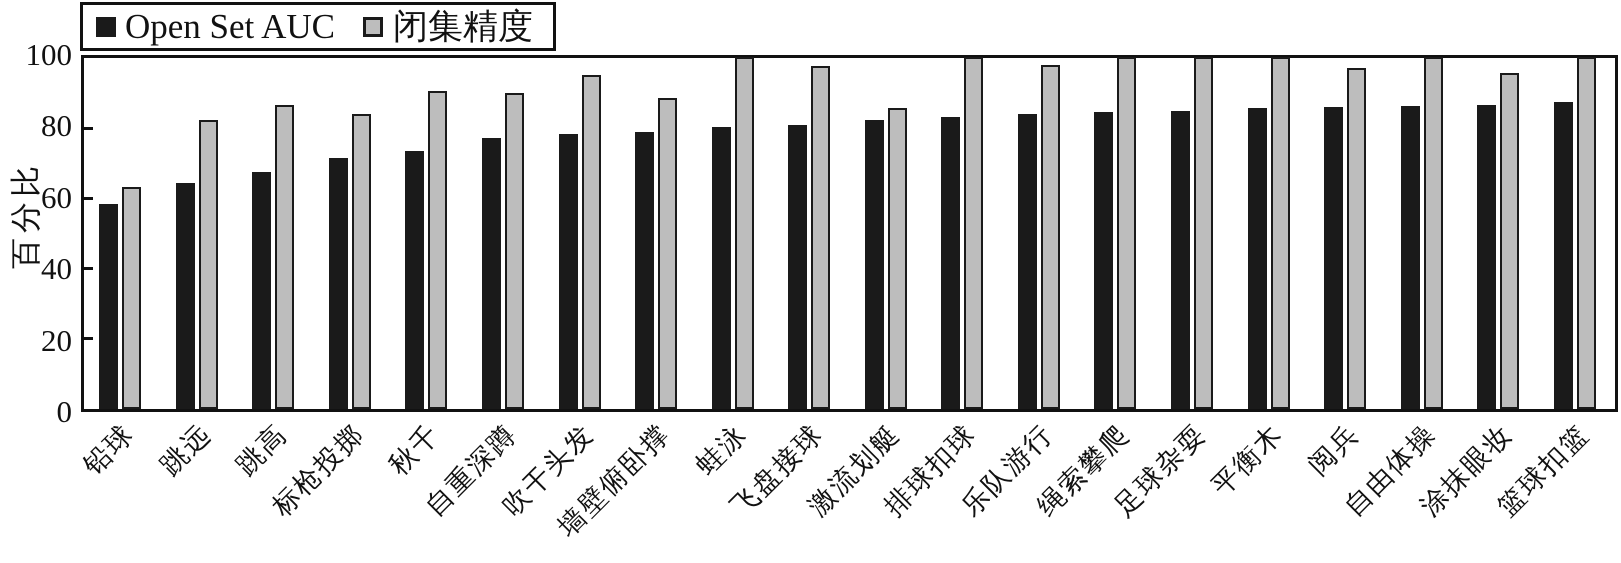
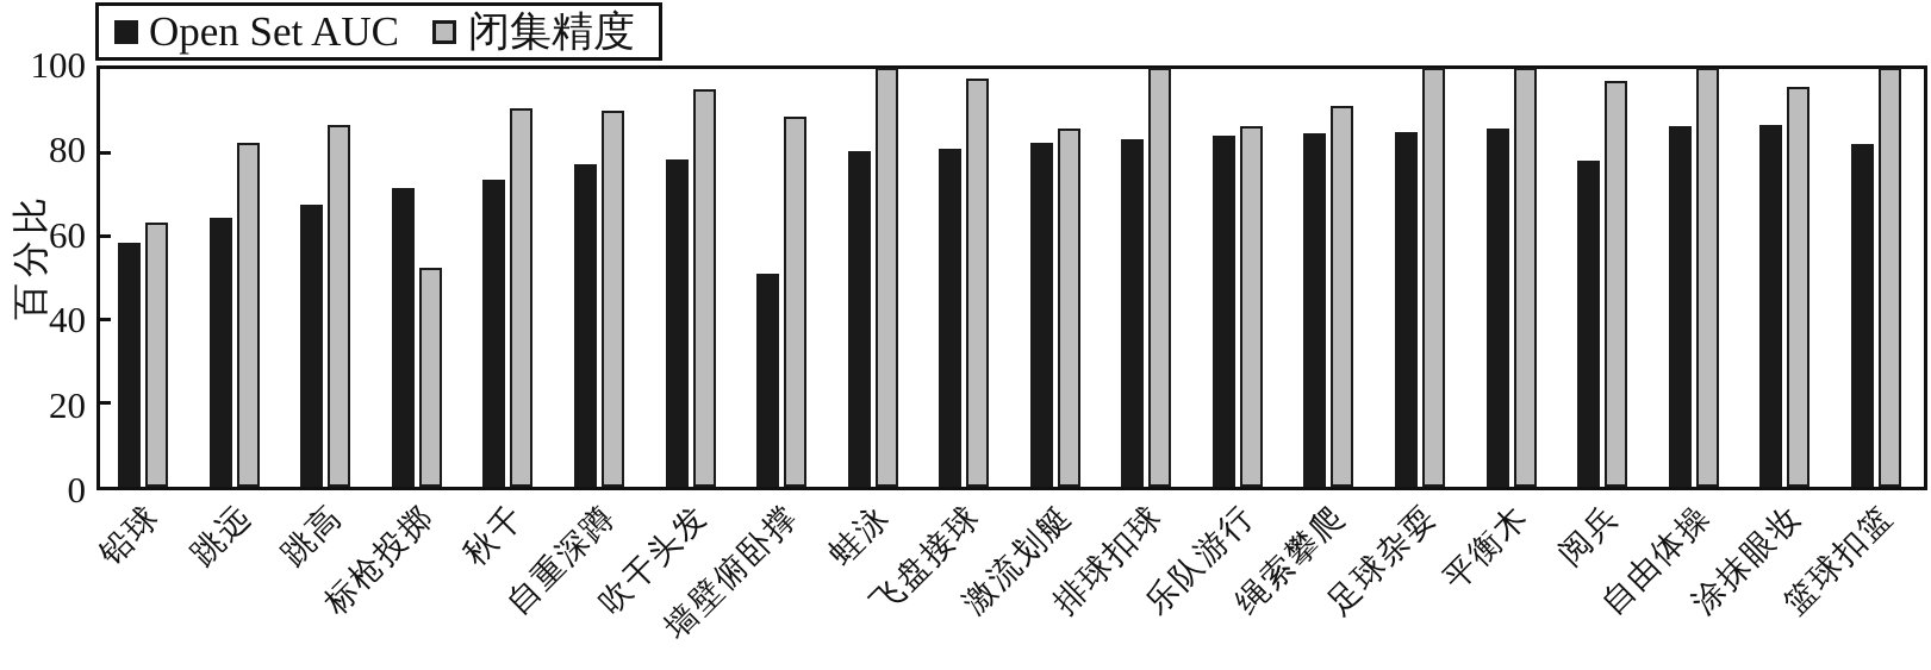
闭集精度/标枪投掷: 84 -> 52
Open Set AUC/墙壁俯卧撑: 79 -> 51
闭集精度/乐队游行: 98 -> 86
闭集精度/绳索攀爬: 100 -> 91
Open Set AUC/阅兵: 86 -> 78
Open Set AUC/篮球扣篮: 88 -> 82
